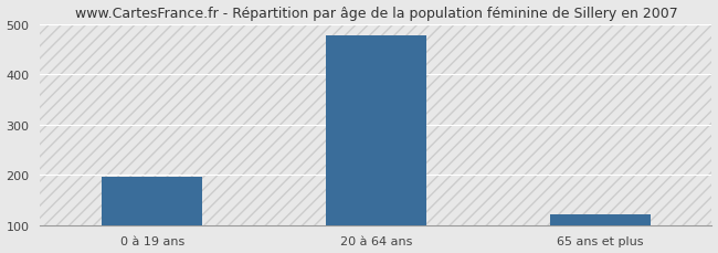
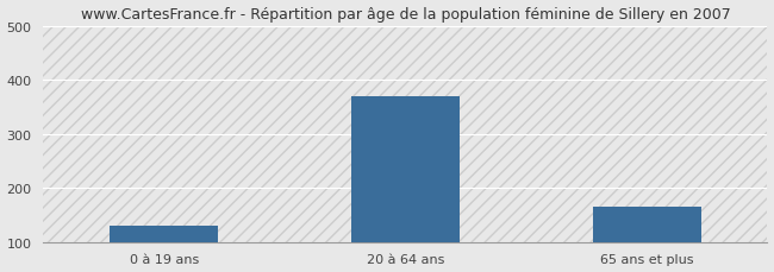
0 à 19 ans: 197 -> 130
20 à 64 ans: 478 -> 370
65 ans et plus: 122 -> 165
